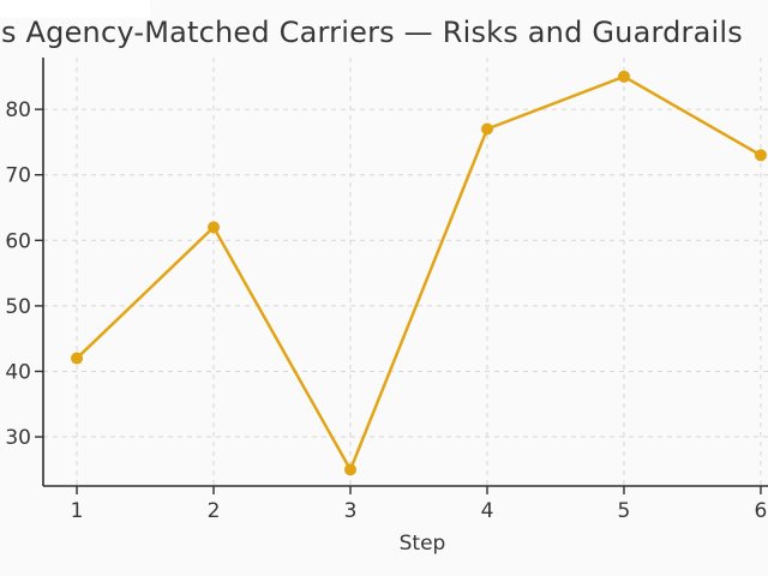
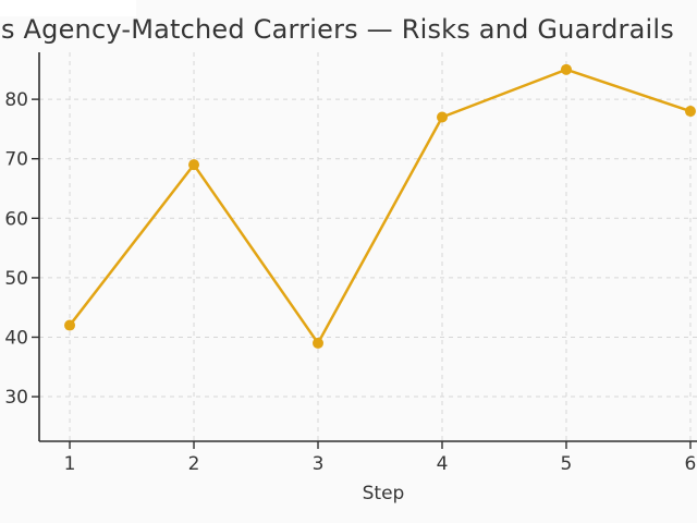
2: 62 -> 69
3: 25 -> 39
6: 73 -> 78
